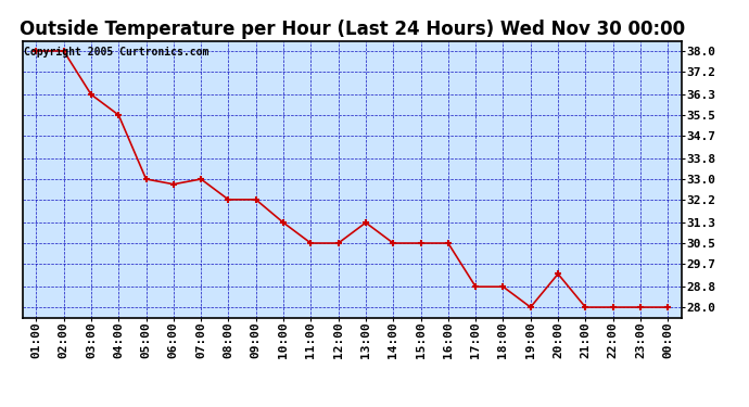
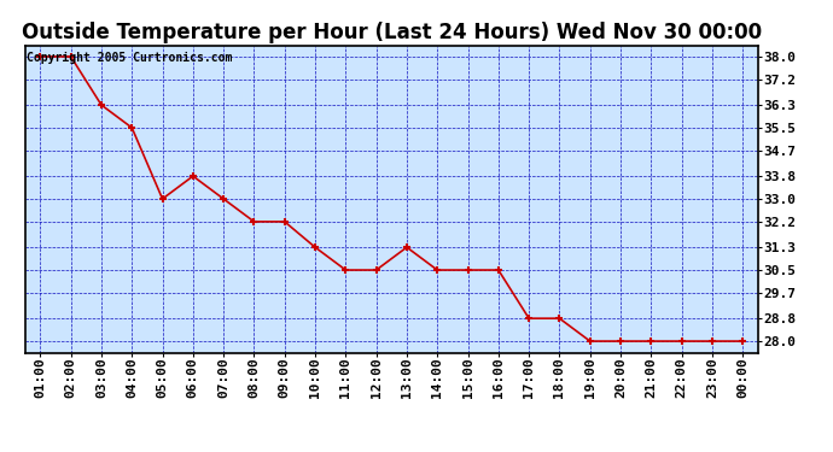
06:00: 32.8 -> 33.8
20:00: 29.3 -> 28.0
